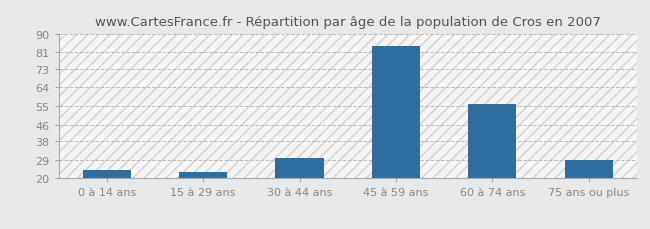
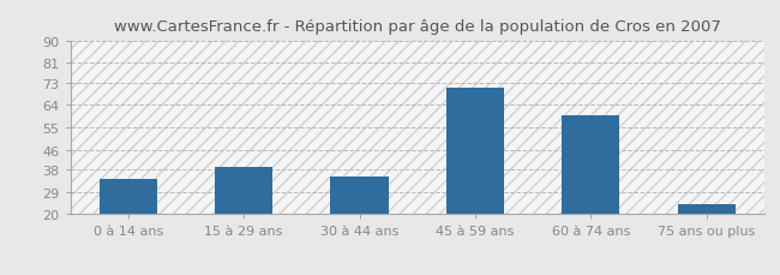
0 à 14 ans: 24 -> 34
15 à 29 ans: 23 -> 39
30 à 44 ans: 30 -> 35
45 à 59 ans: 84 -> 71
60 à 74 ans: 56 -> 60
75 ans ou plus: 29 -> 24
